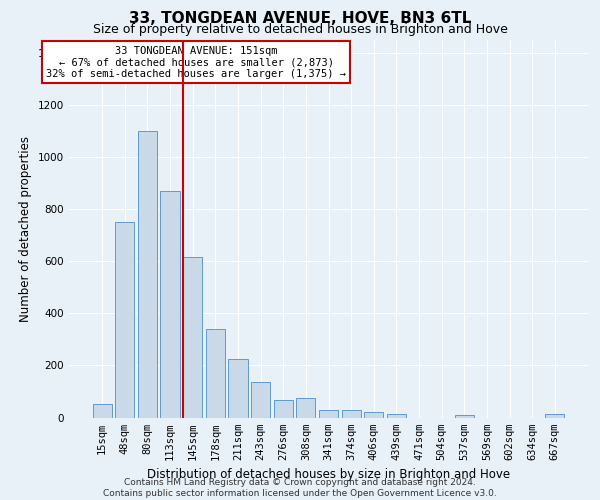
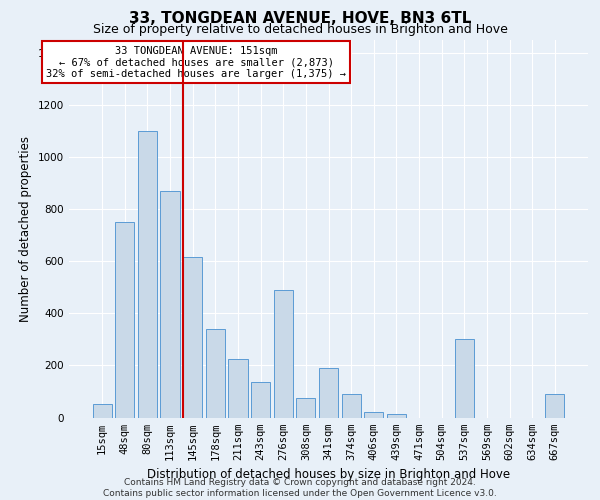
276sqm: 68 -> 490
341sqm: 28 -> 190
374sqm: 30 -> 90
537sqm: 10 -> 300
667sqm: 13 -> 90
